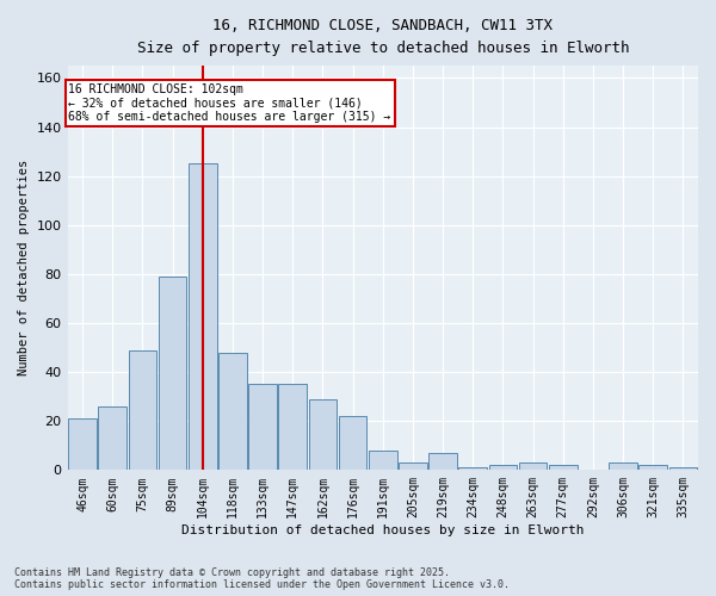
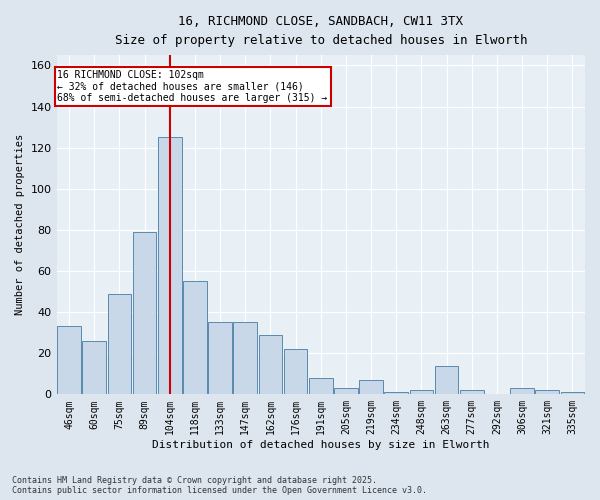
46sqm: 21 -> 33
118sqm: 48 -> 55
263sqm: 3 -> 14
